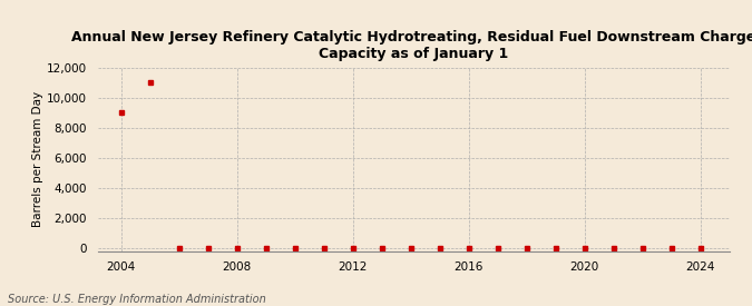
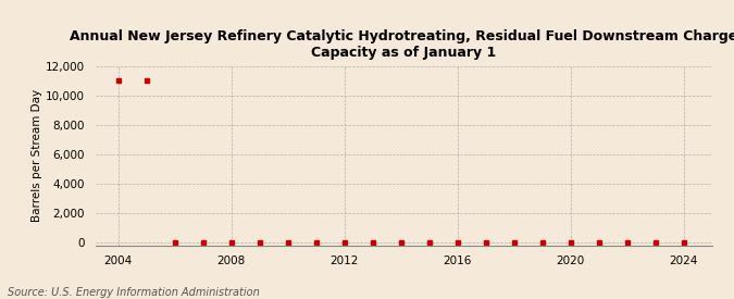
2004: 9,000 -> 11,000
